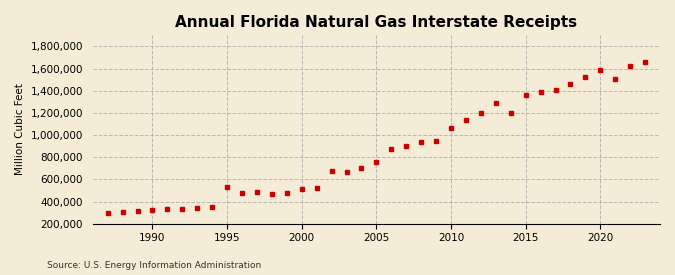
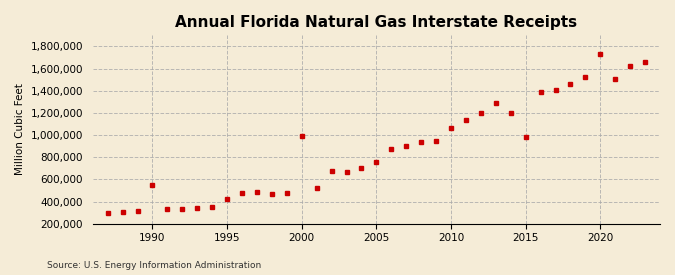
1990: 320,000 -> 550,000
1995: 530,000 -> 420,000
2000: 520,000 -> 990,000
2015: 1,360,000 -> 980,000
2020: 1,590,000 -> 1,730,000
